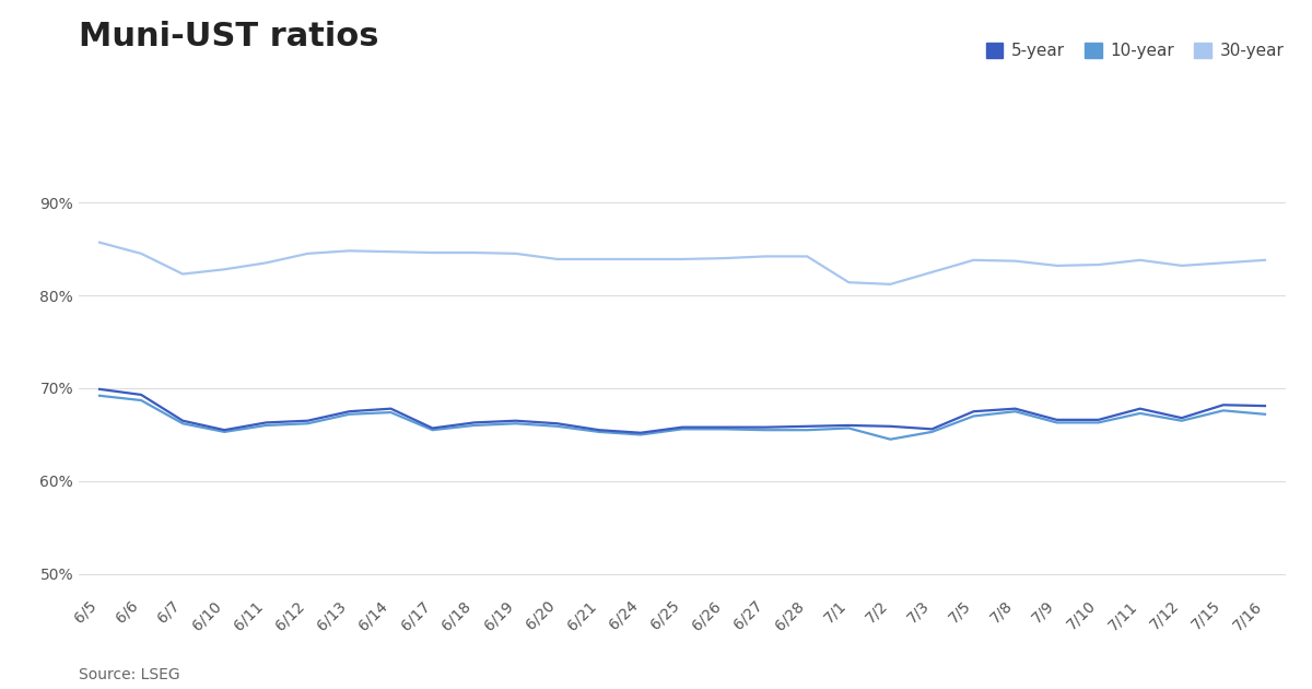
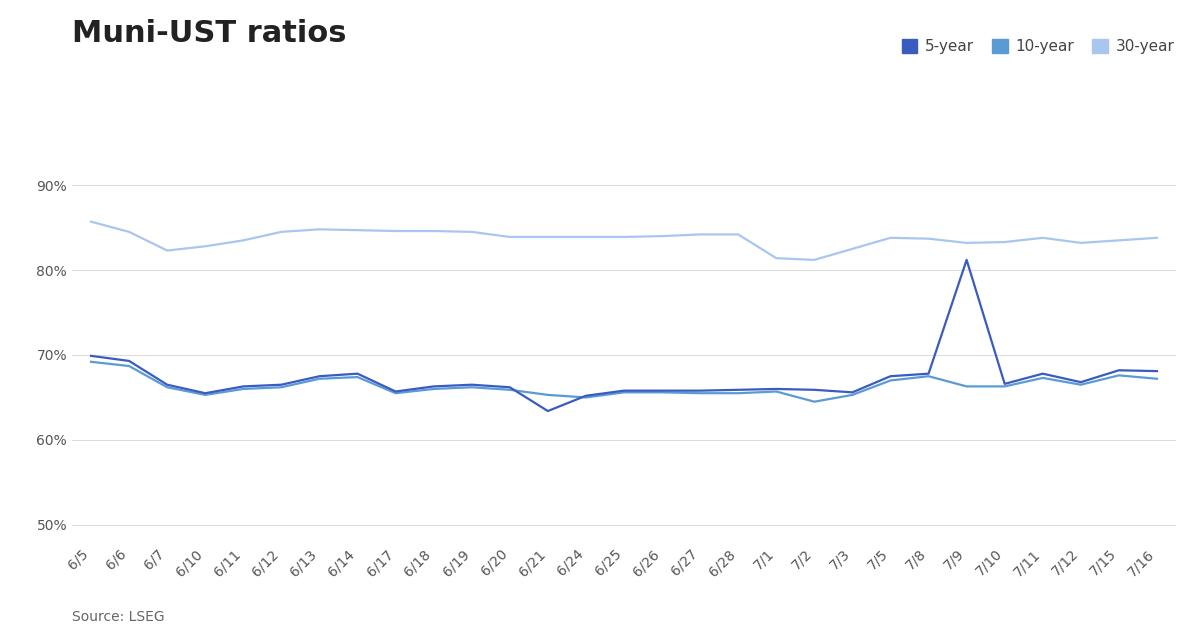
5-year/6/21: 65.5% -> 63.4%
5-year/7/9: 66.6% -> 81.2%
